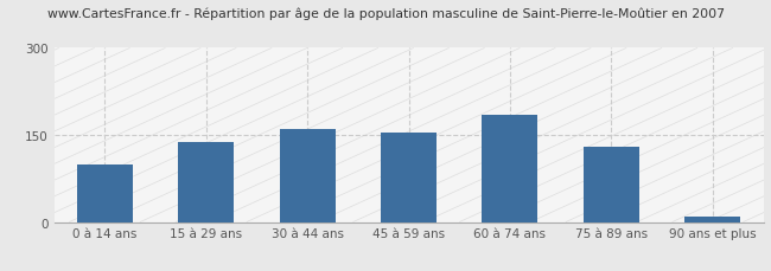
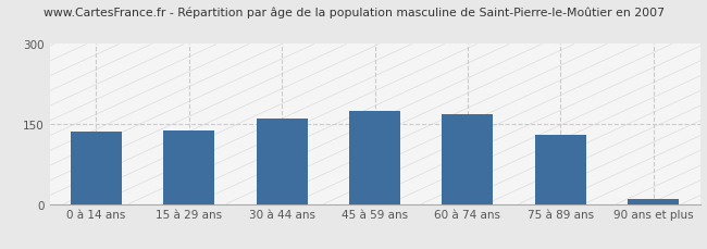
0 à 14 ans: 100 -> 136
45 à 59 ans: 155 -> 175
60 à 74 ans: 185 -> 168
